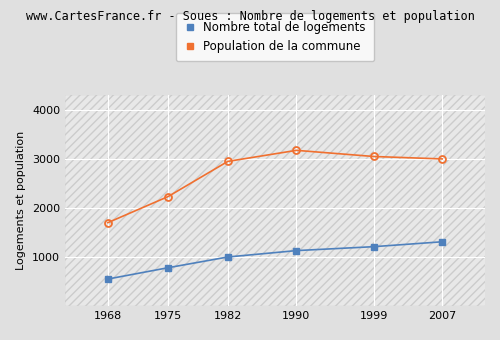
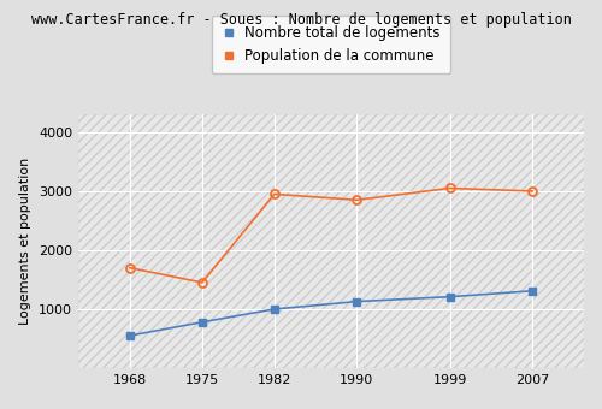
Population de la commune/1975: 2230 -> 1450
Population de la commune/1990: 3180 -> 2850
